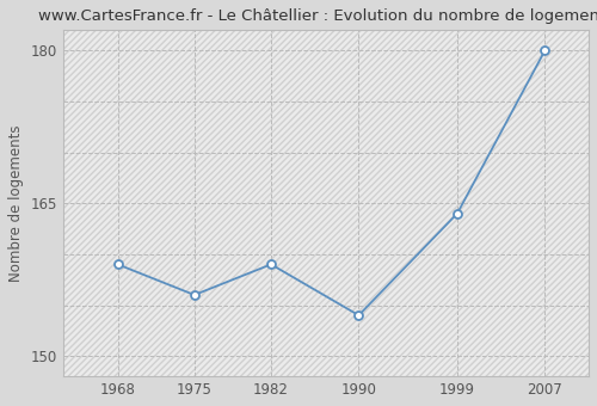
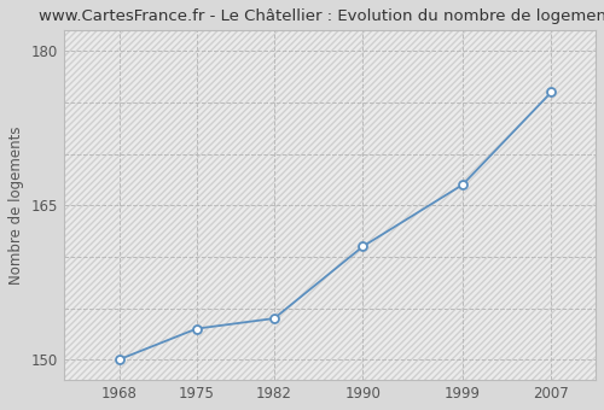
1968: 159 -> 150
1975: 156 -> 153
1982: 159 -> 154
1990: 154 -> 161
1999: 164 -> 167
2007: 180 -> 176
